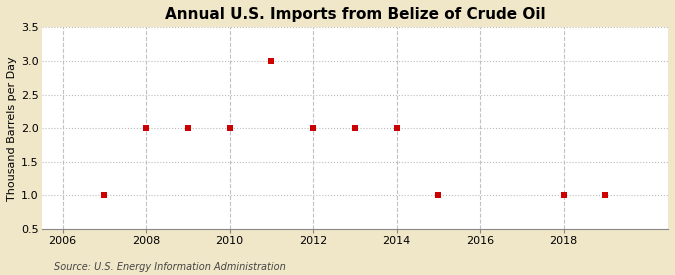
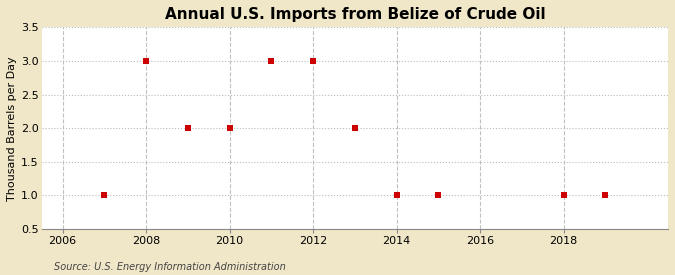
2008: 2 -> 3
2012: 2 -> 3
2014: 2 -> 1
